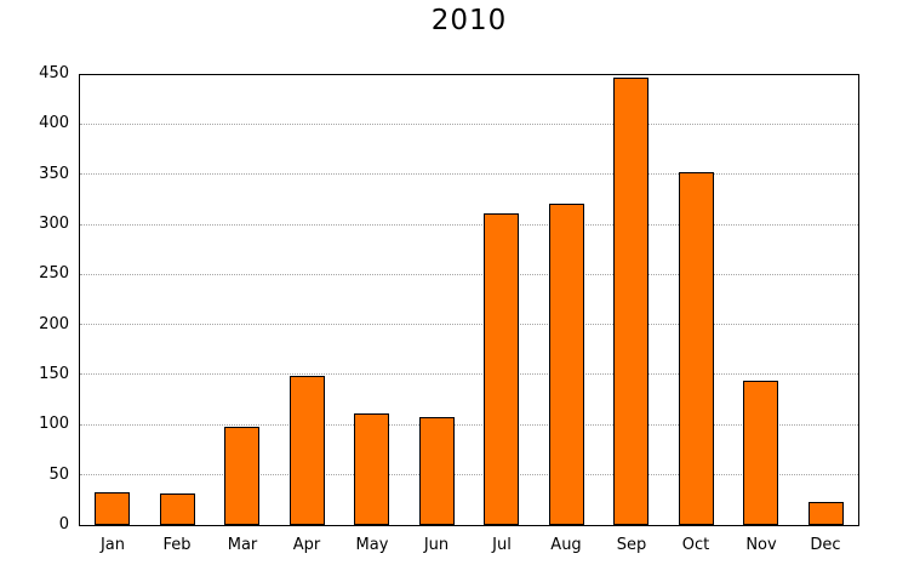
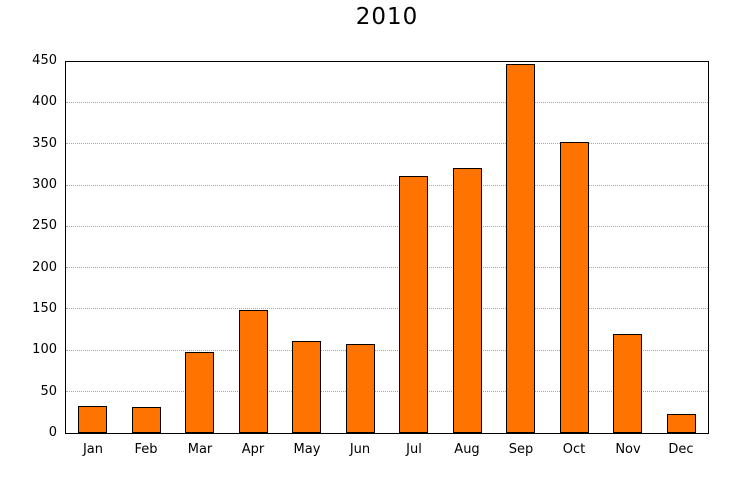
Nov: 140 -> 120
